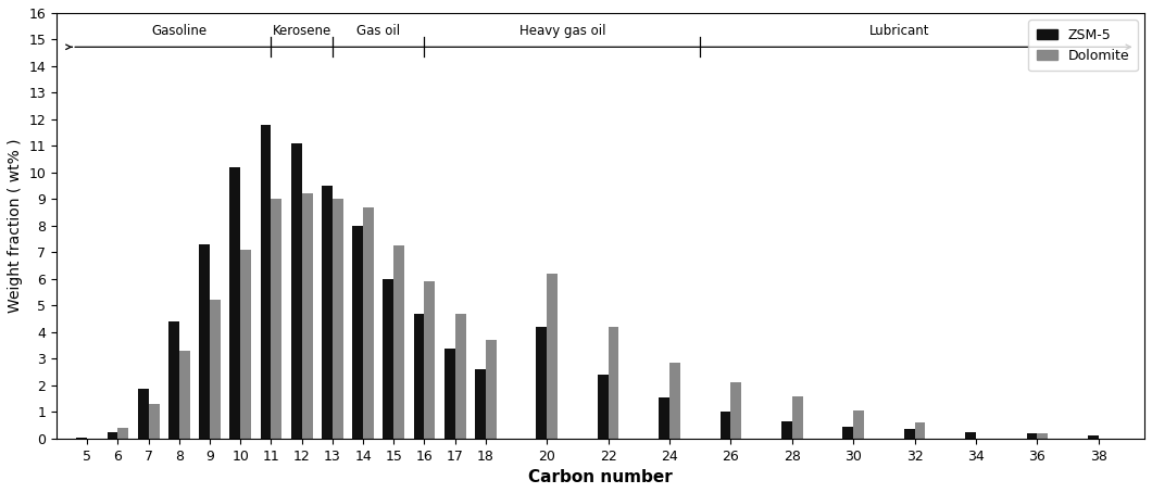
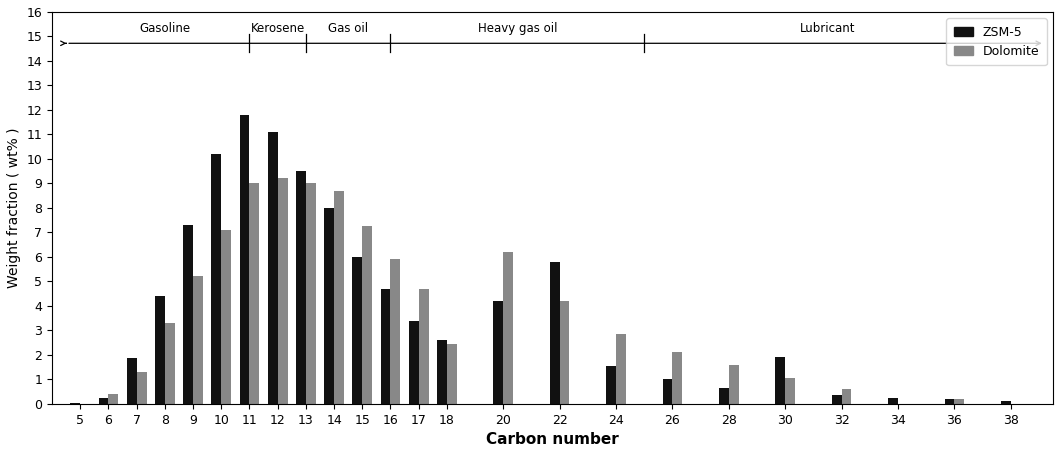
Dolomite/18: 3.70 -> 2.45
ZSM-5/22: 2.40 -> 5.80
ZSM-5/30: 0.45 -> 1.90
